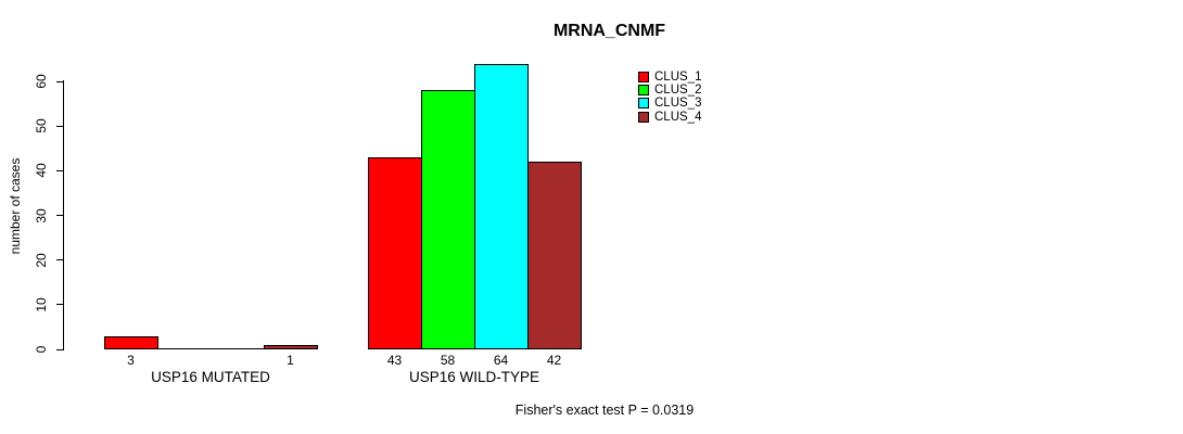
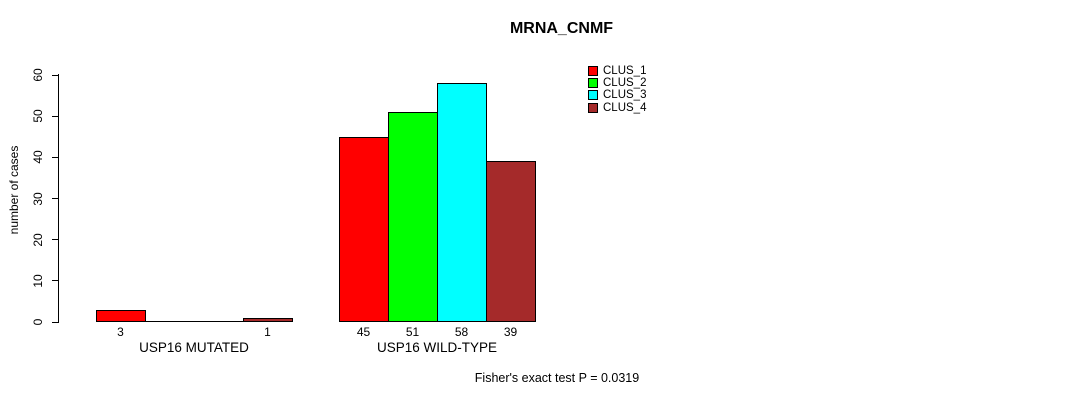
CLUS_1/USP16 WILD-TYPE: 43 -> 45
CLUS_2/USP16 WILD-TYPE: 58 -> 51
CLUS_3/USP16 WILD-TYPE: 64 -> 58
CLUS_4/USP16 WILD-TYPE: 42 -> 39
